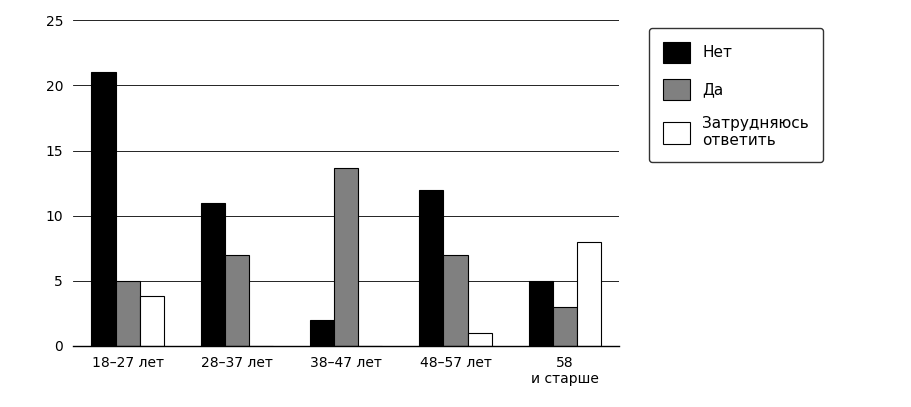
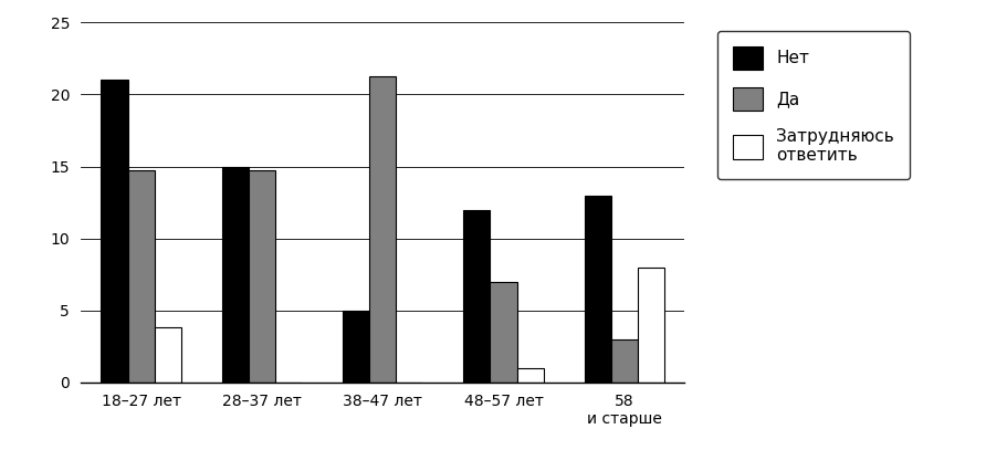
Да/18–27 лет: 5.0 -> 14.7
Нет/28–37 лет: 11 -> 15
Да/28–37 лет: 7.0 -> 14.7
Нет/38–47 лет: 2 -> 5
Да/38–47 лет: 13.7 -> 21.3
Нет/58 и старше: 5 -> 13
